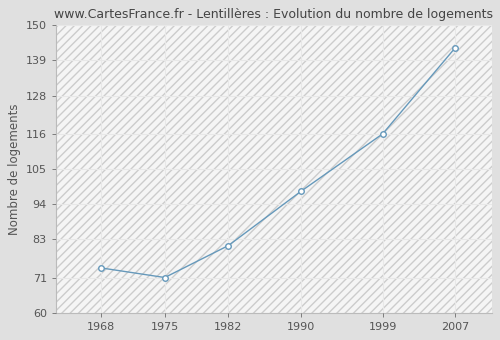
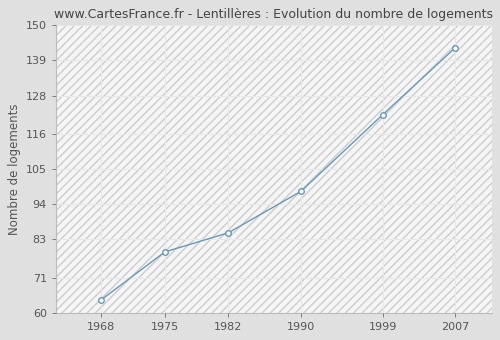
1968: 74 -> 64
1975: 71 -> 79
1982: 81 -> 85
1999: 116 -> 122
